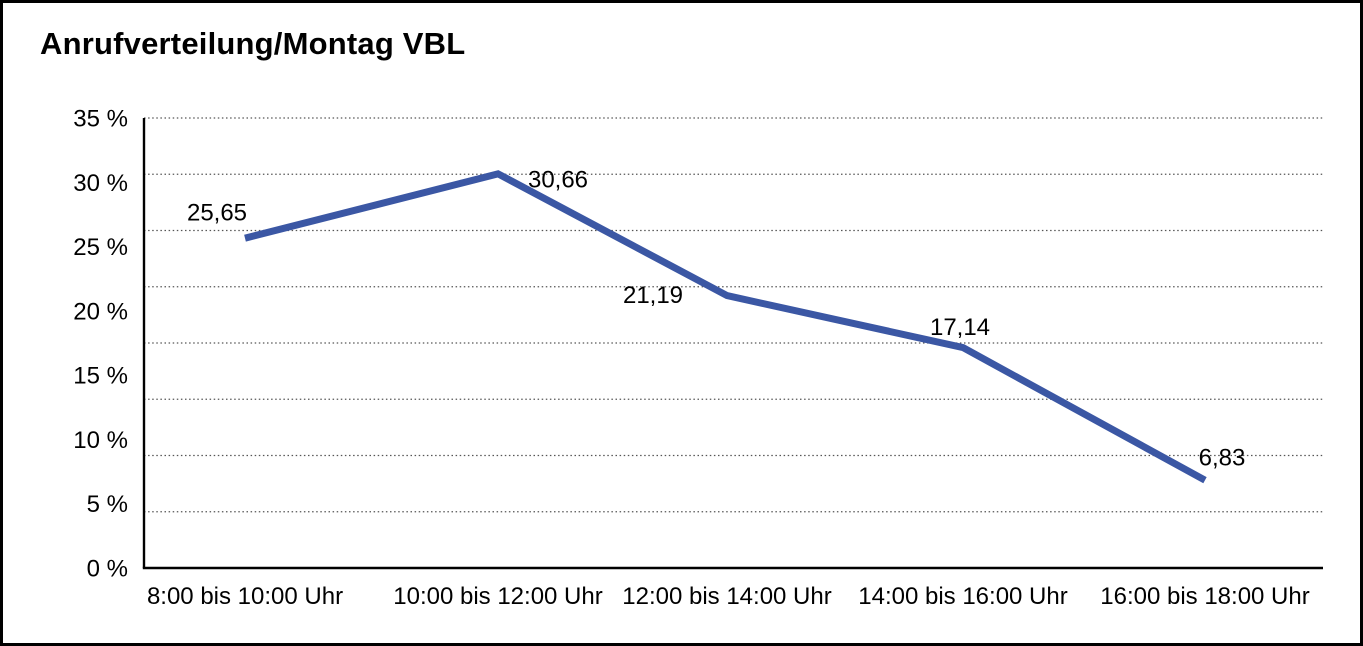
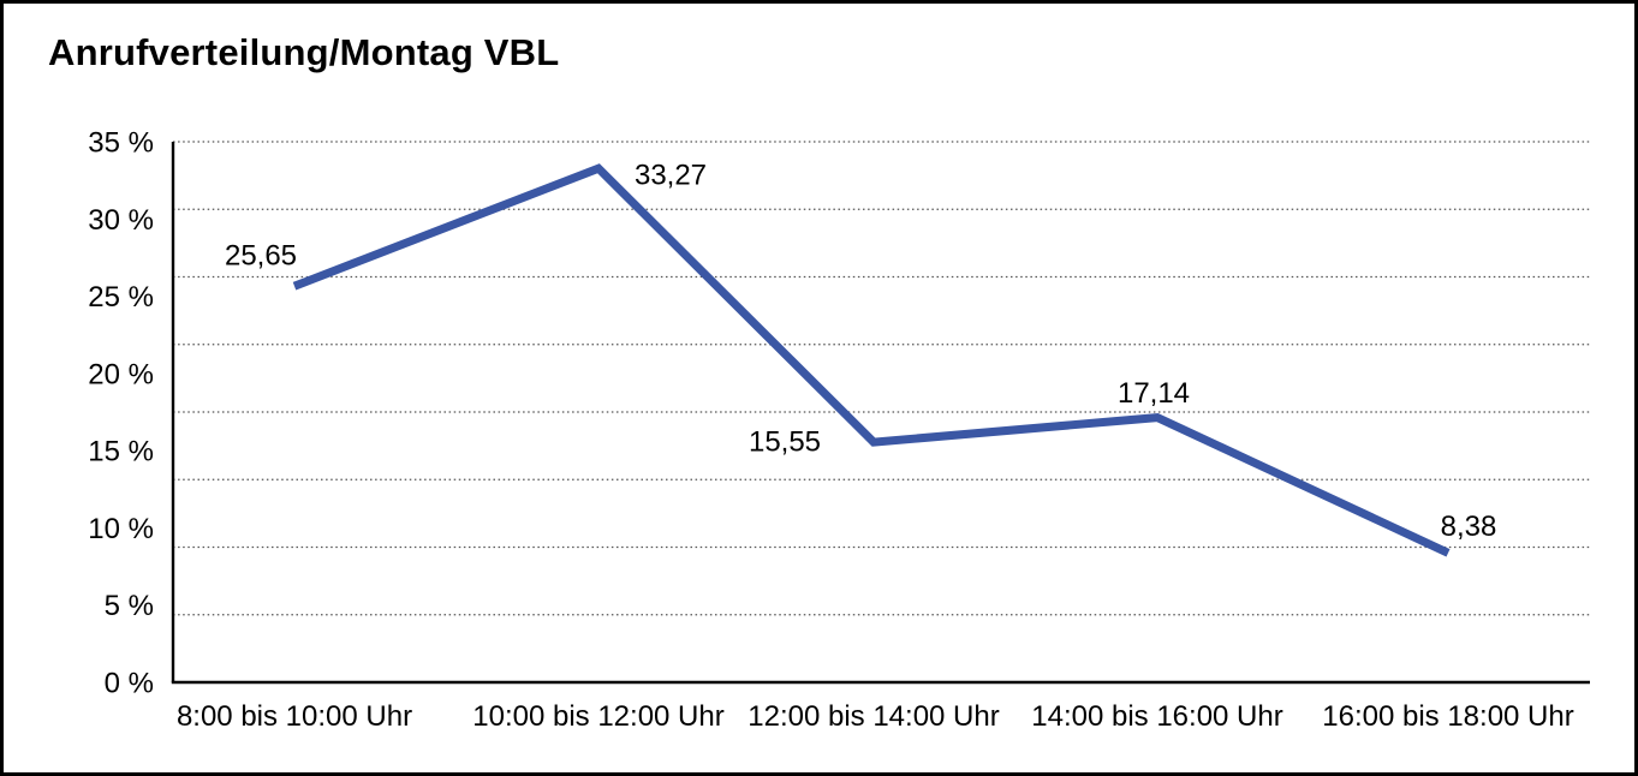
10:00 bis 12:00 Uhr: 30,66 -> 33,27
12:00 bis 14:00 Uhr: 21,19 -> 15,55
16:00 bis 18:00 Uhr: 6,83 -> 8,38
